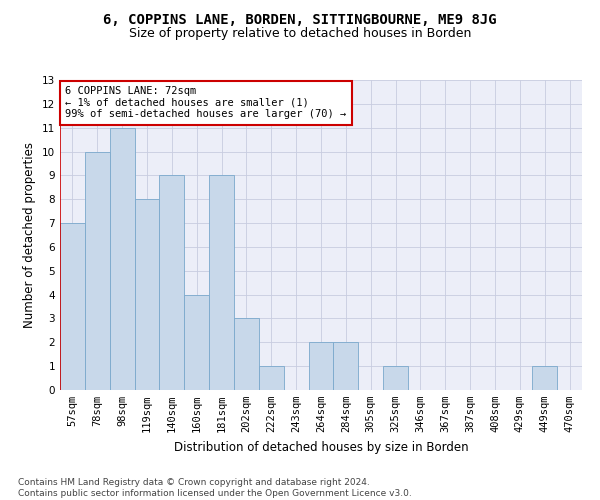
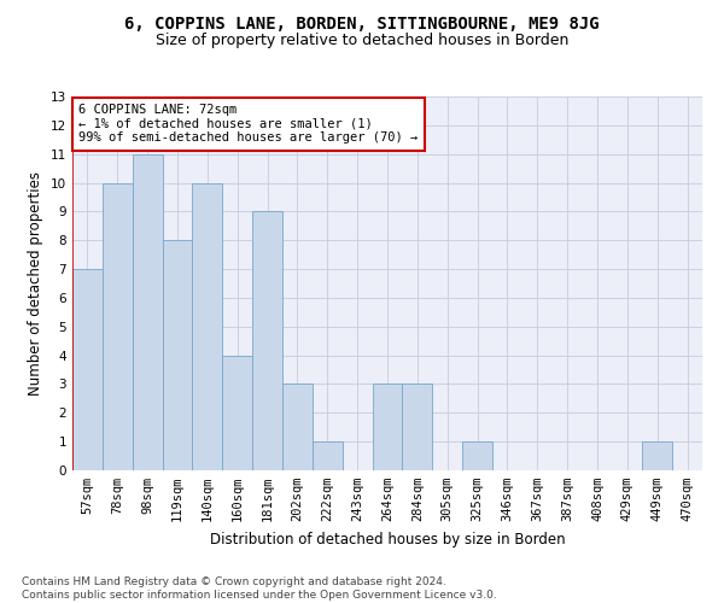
140sqm: 9 -> 10
264sqm: 2 -> 3
284sqm: 2 -> 3
